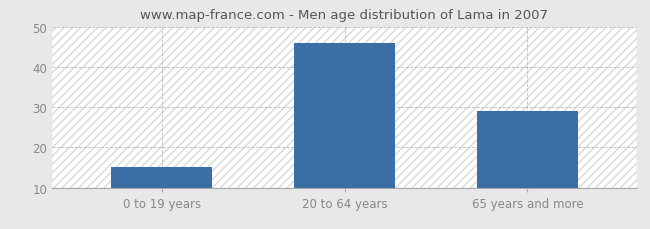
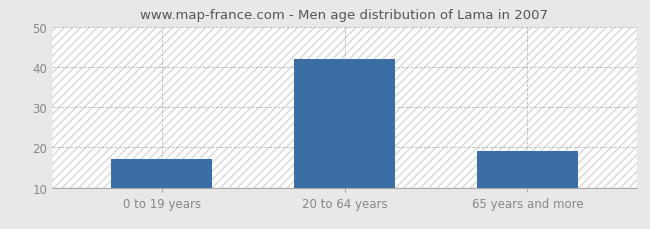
0 to 19 years: 15 -> 17
20 to 64 years: 46 -> 42
65 years and more: 29 -> 19
